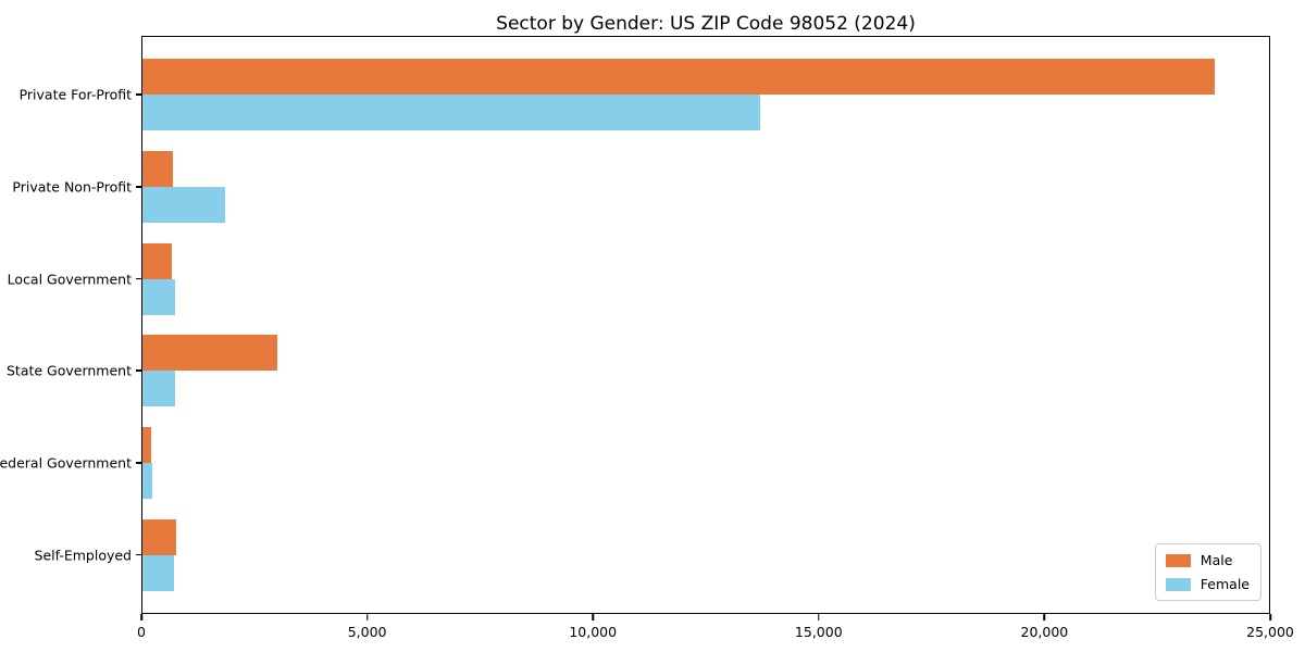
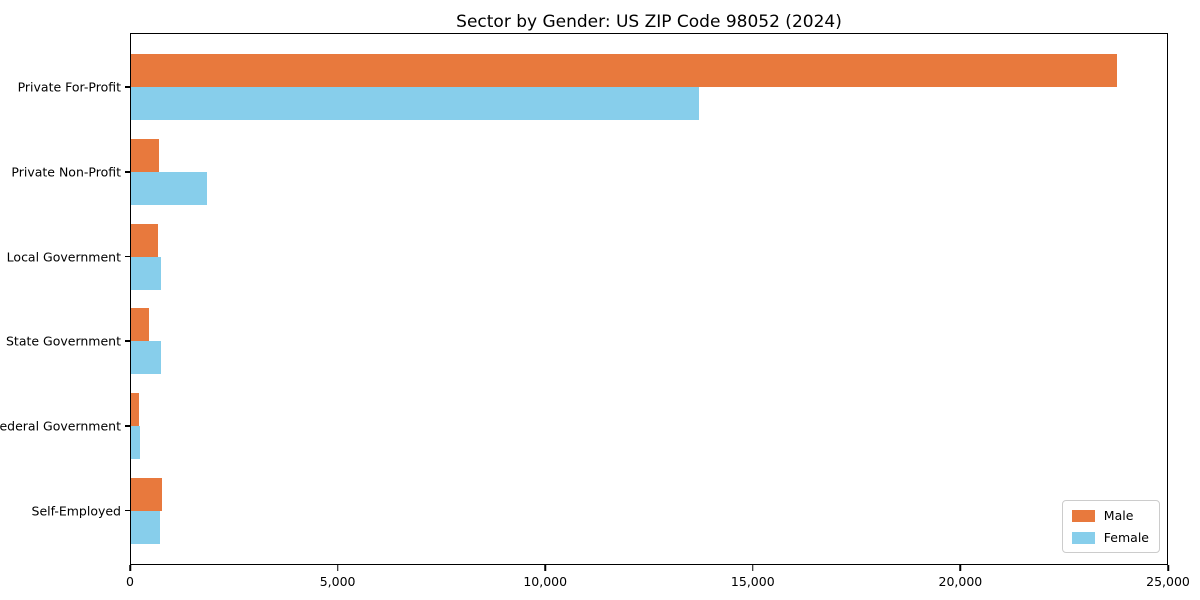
Male/State Government: 3000 -> 400
